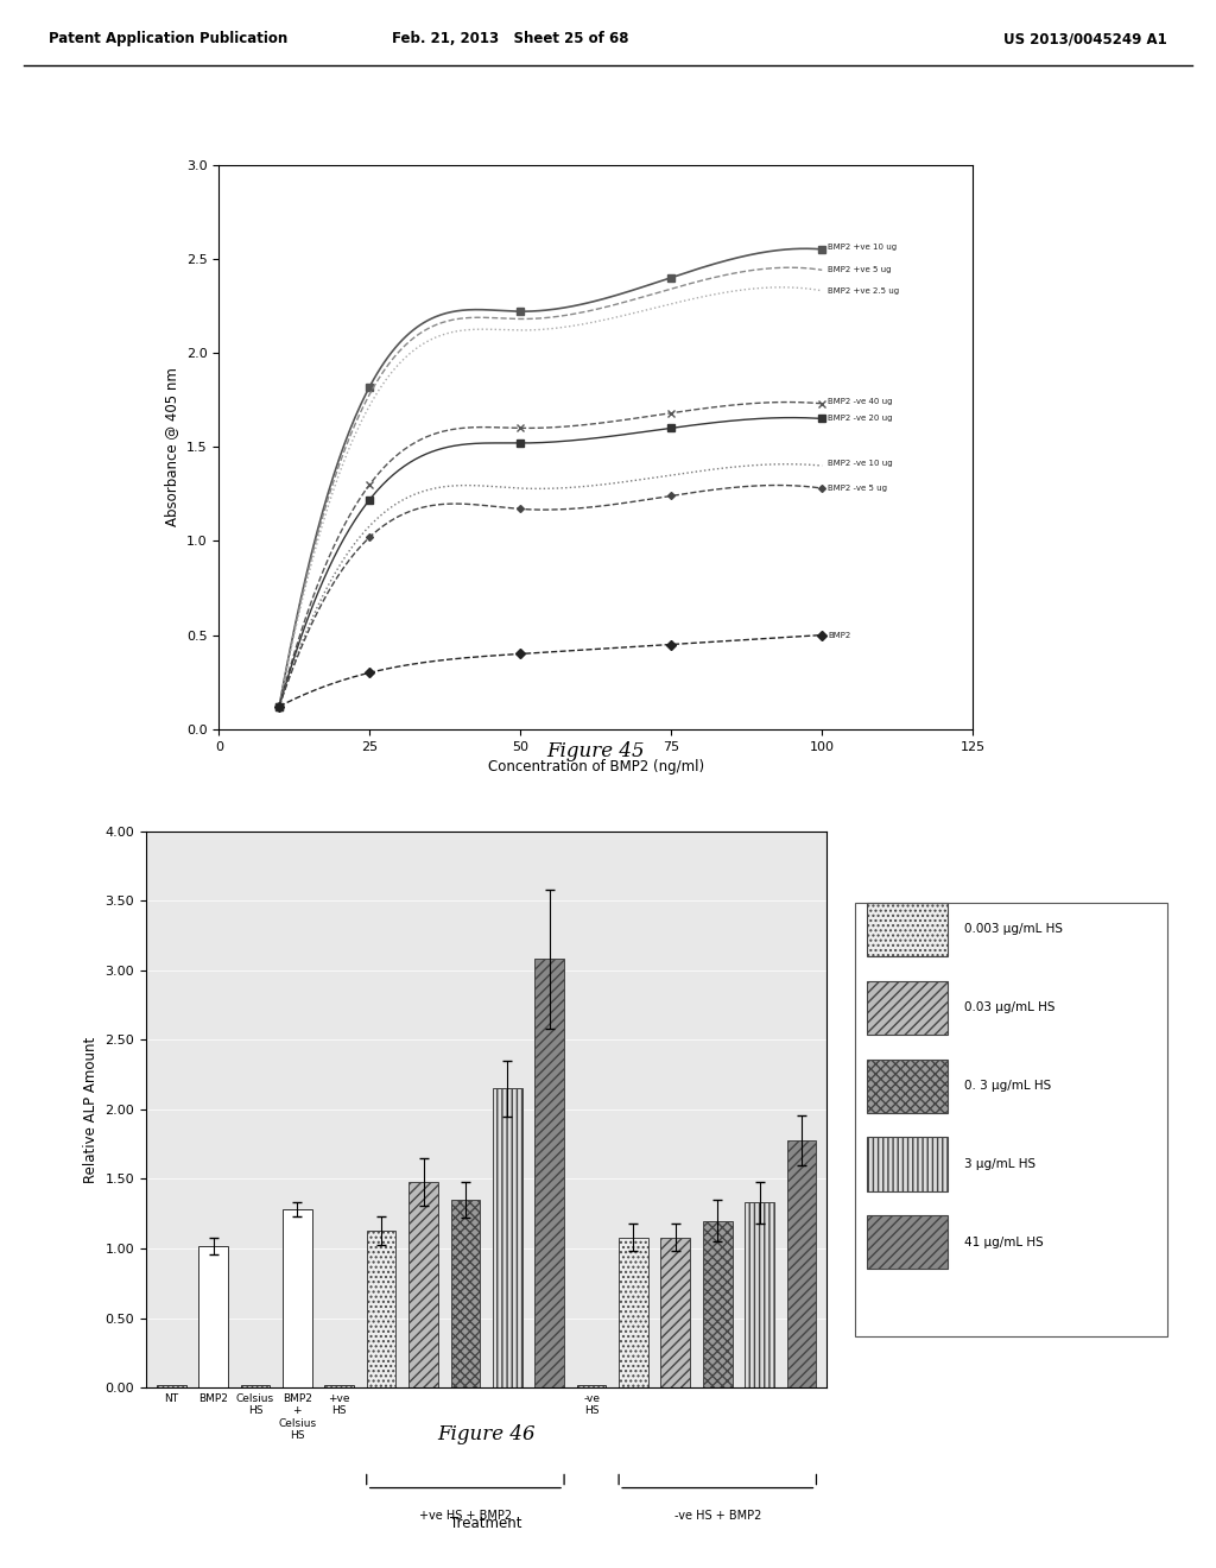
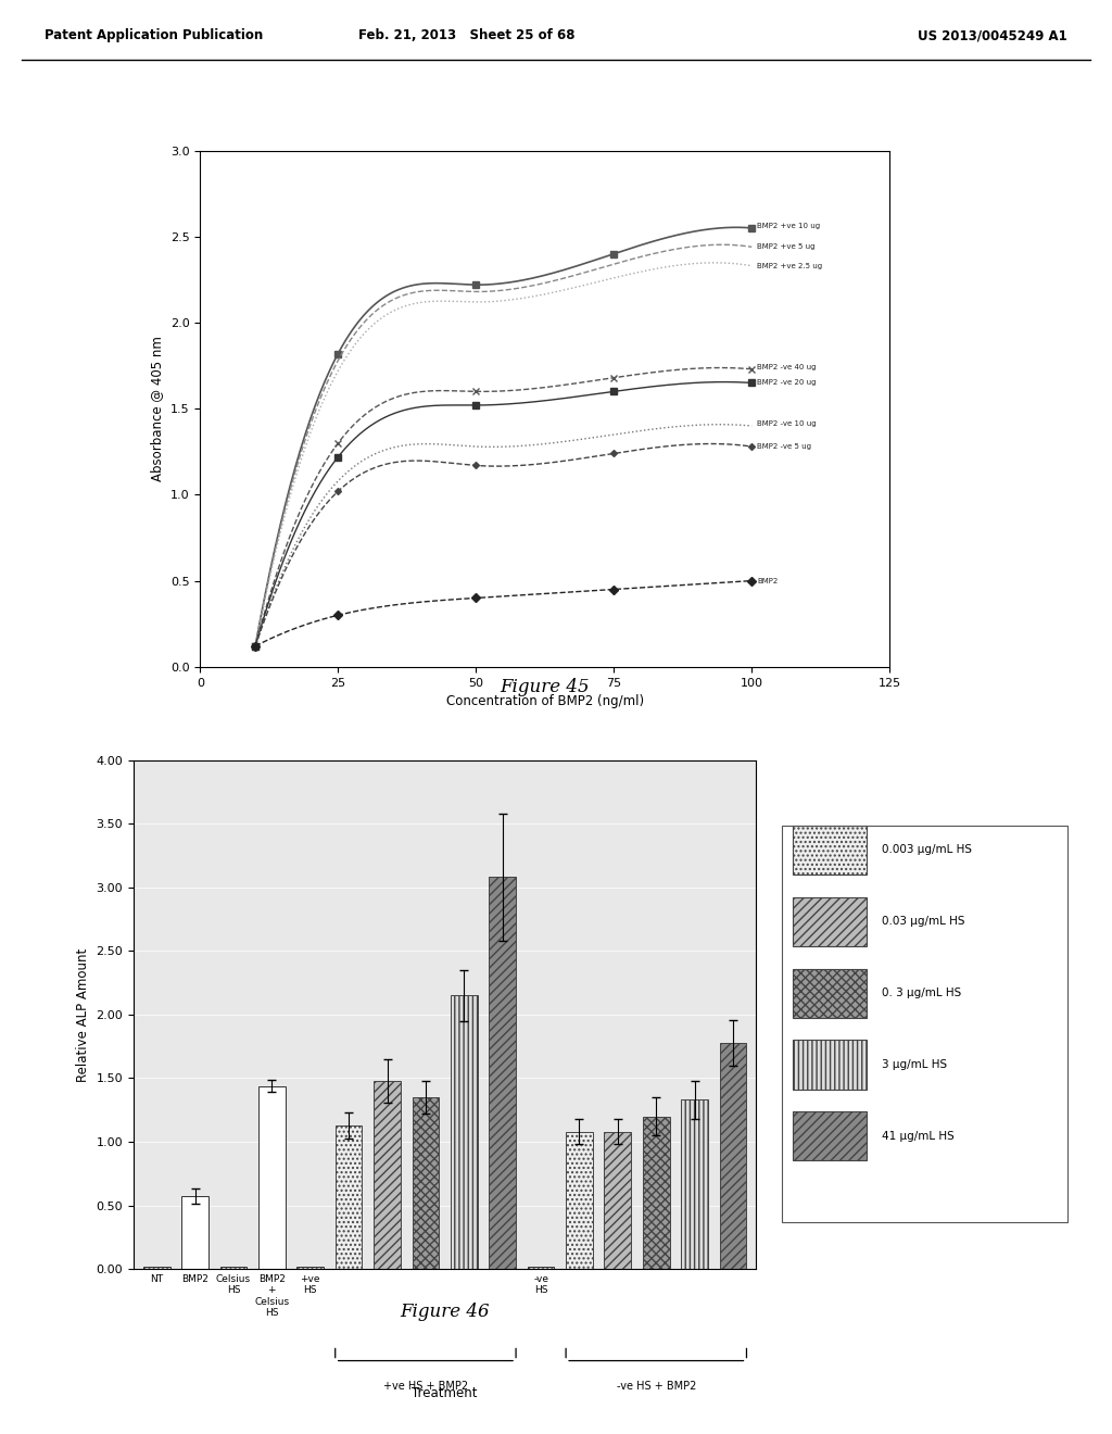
BMP2: 1.02 -> 0.57
BMP2 + Celsius HS: 1.28 -> 1.44
